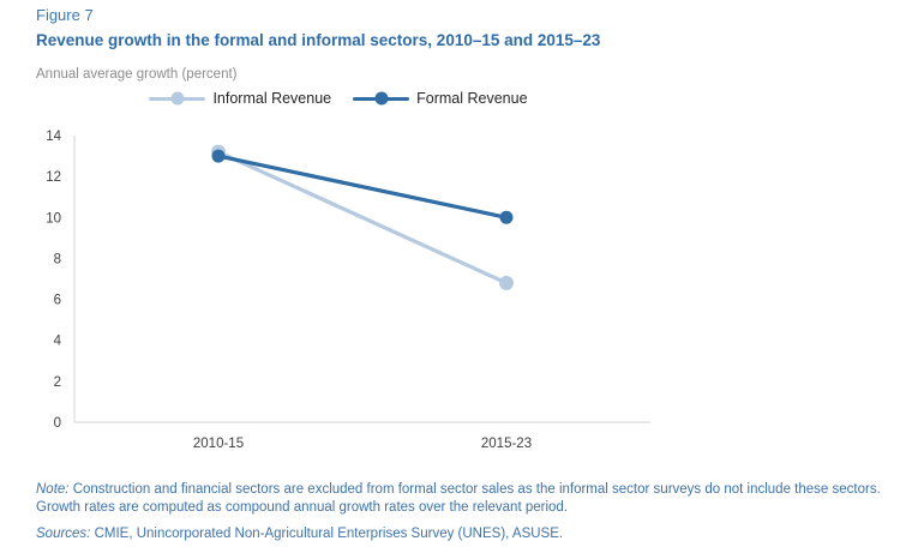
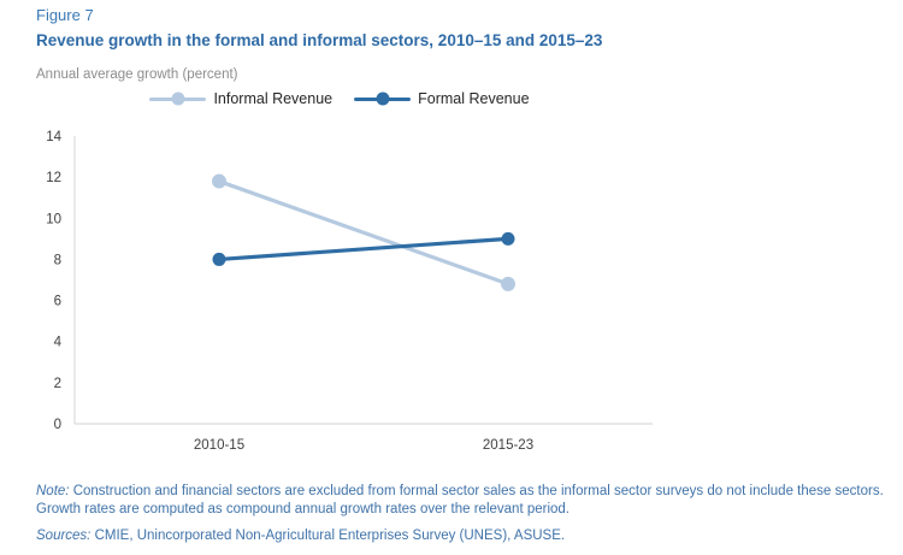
Informal Revenue/2010-15: 13.2 -> 11.8
Formal Revenue/2010-15: 13 -> 8
Formal Revenue/2015-23: 10 -> 9
